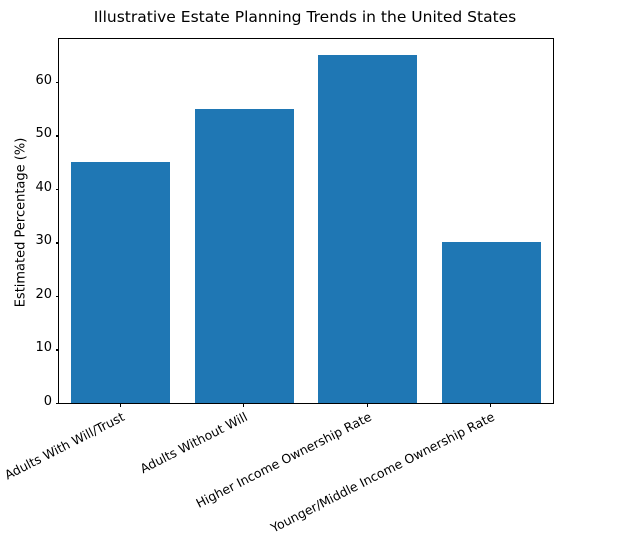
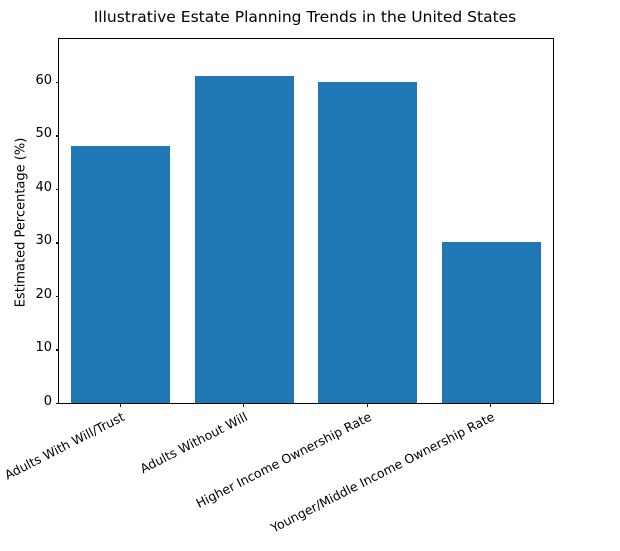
Adults With Will/Trust: 45 -> 48
Adults Without Will: 55 -> 61
Higher Income Ownership Rate: 65 -> 60
